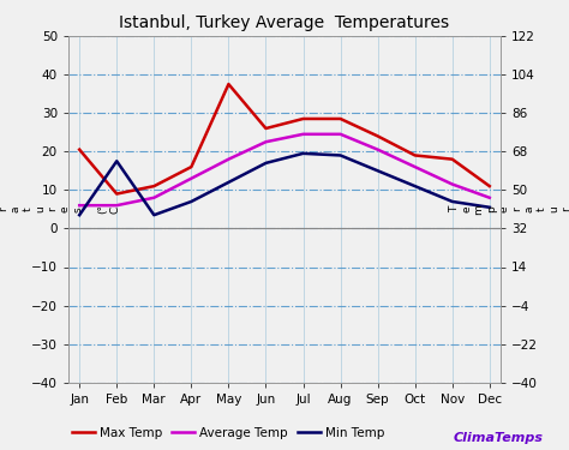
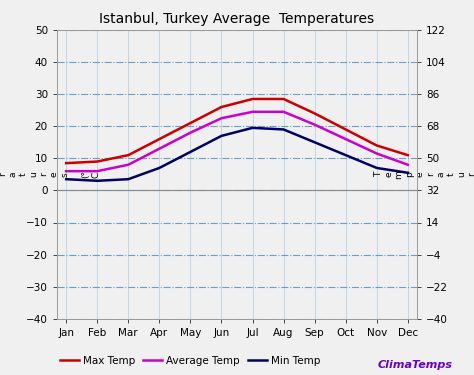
Max Temp/Jan: 20.5 -> 8.5
Min Temp/Feb: 17.5 -> 3.0
Max Temp/May: 37.5 -> 21.0
Max Temp/Nov: 18.0 -> 14.0
